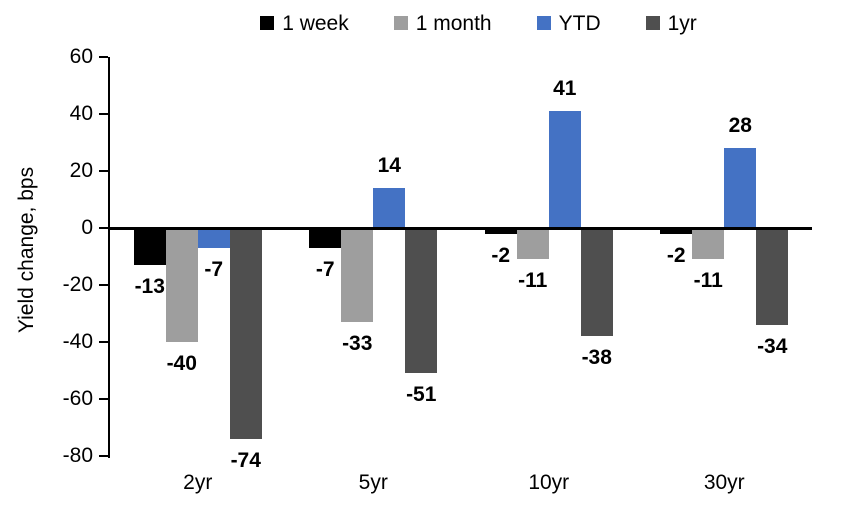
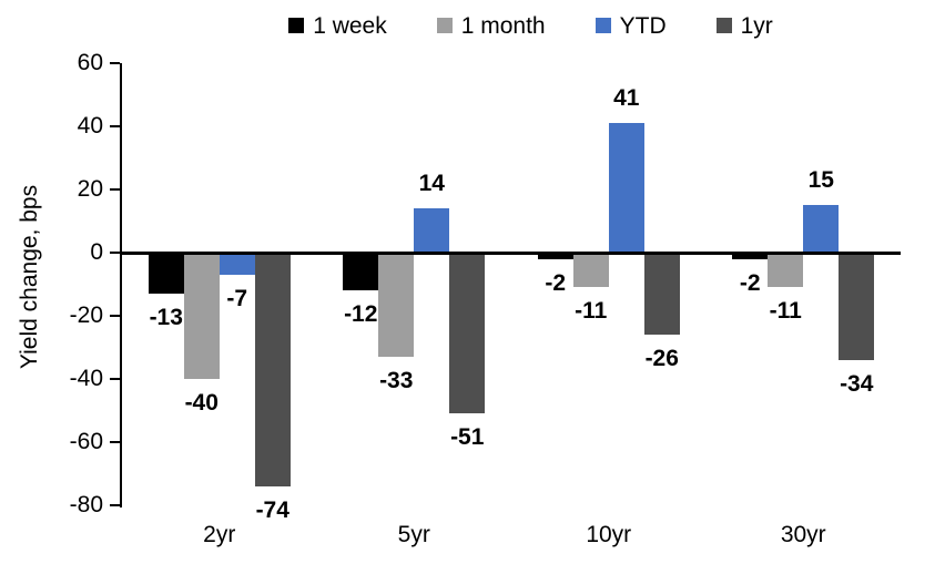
1 week/5yr: -7 -> -12
1yr/10yr: -38 -> -26
YTD/30yr: 28 -> 15
